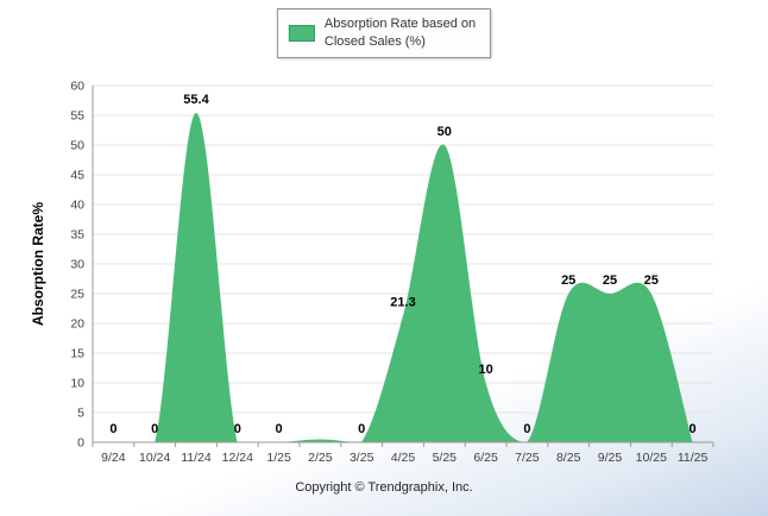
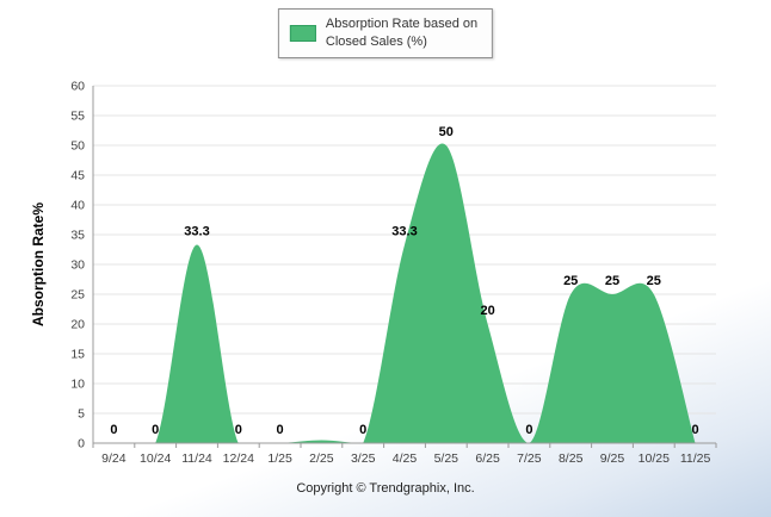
11/24: 55.4 -> 33.3
4/25: 21.3 -> 33.3
6/25: 10 -> 20
